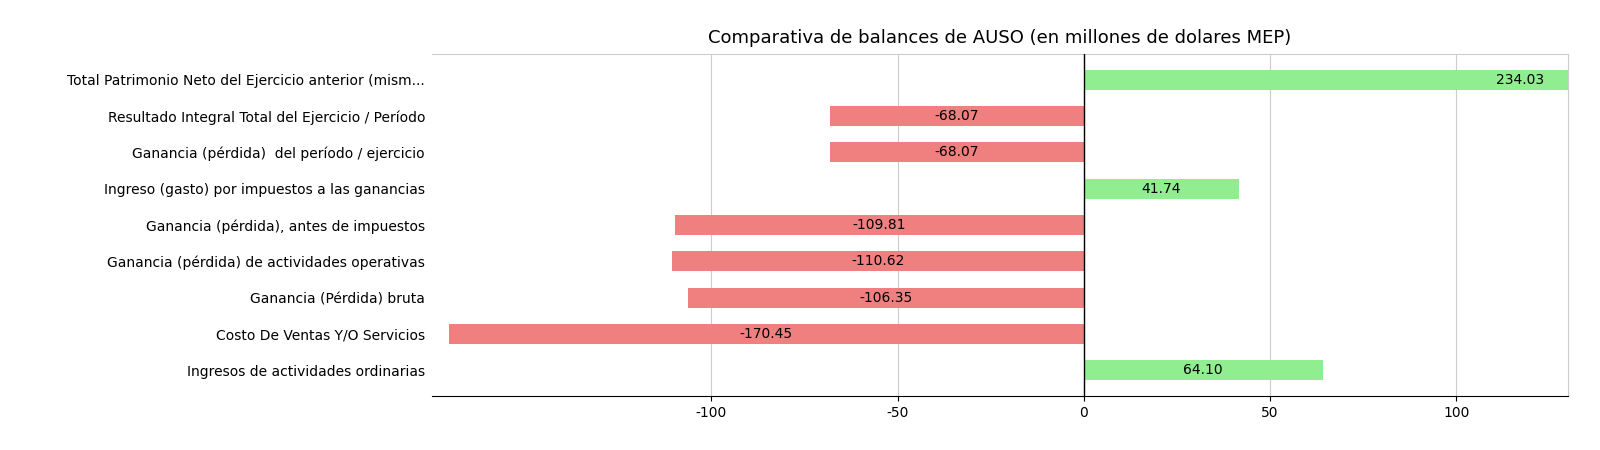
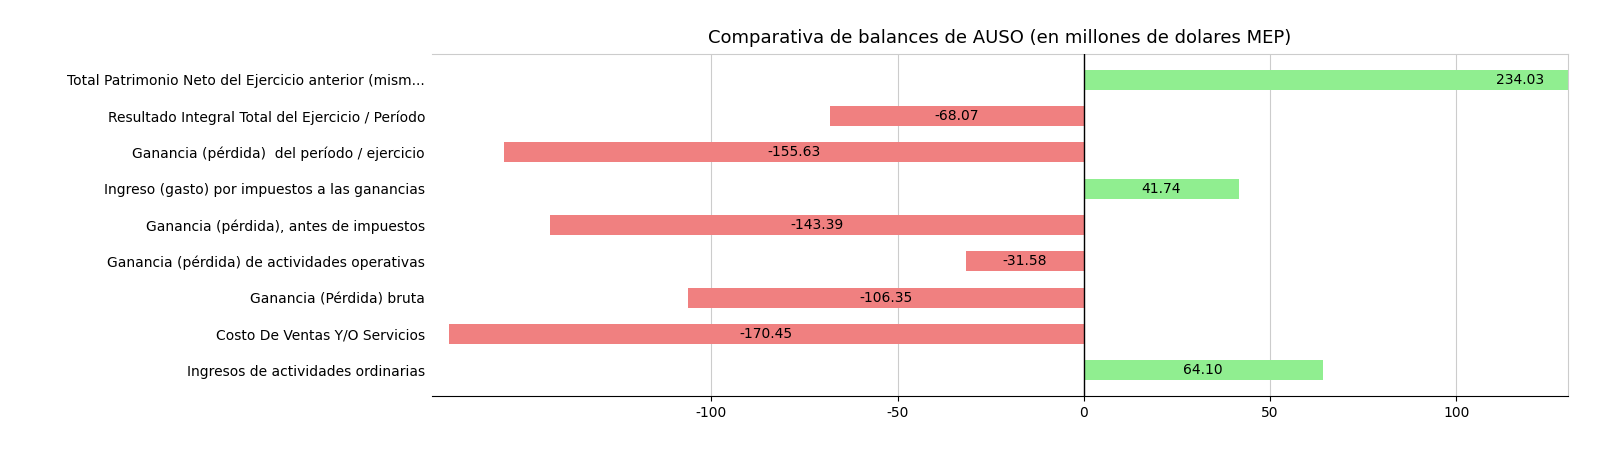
Ganancia (pérdida) del período / ejercicio: -68.07 -> -155.63
Ganancia (pérdida), antes de impuestos: -109.81 -> -143.39
Ganancia (pérdida) de actividades operativas: -110.62 -> -31.58
